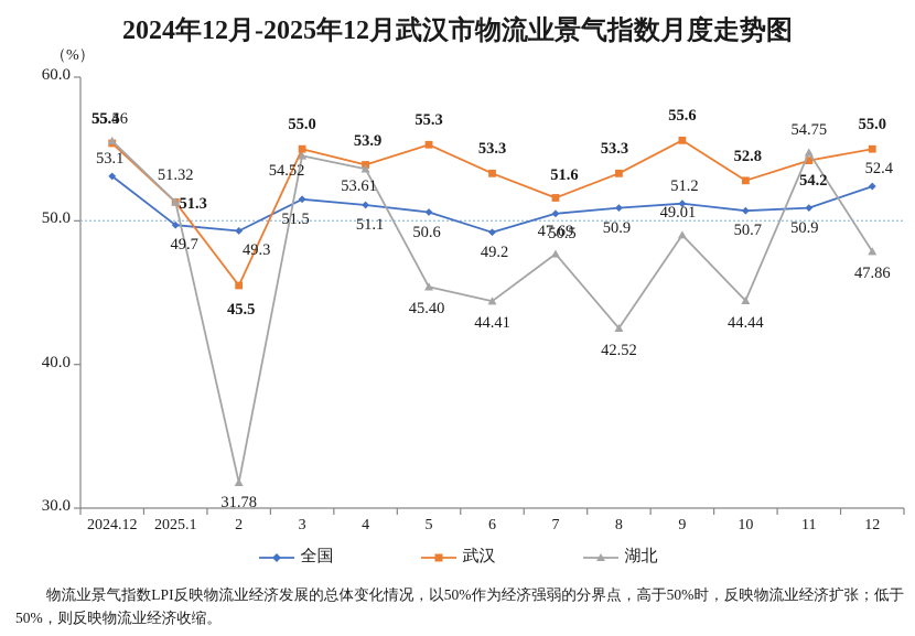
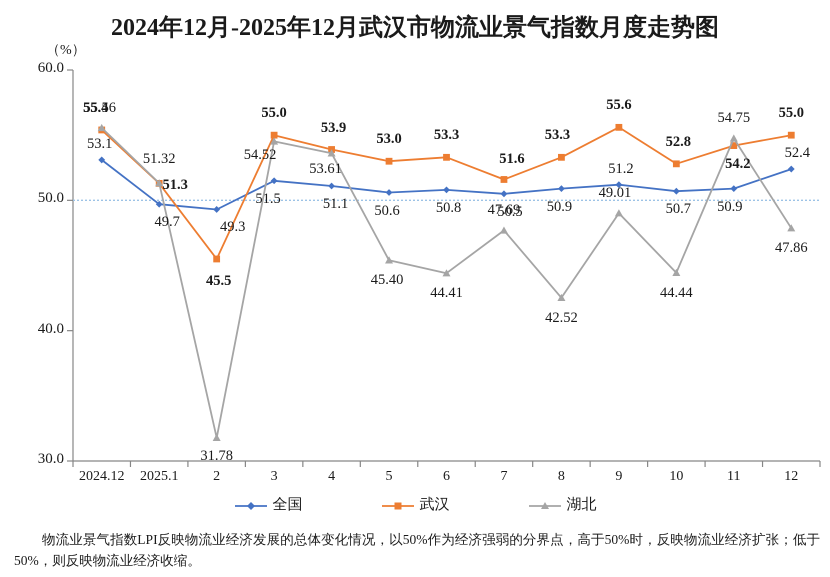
武汉/5: 55.3 -> 53.0
全国/6: 49.2 -> 50.8
